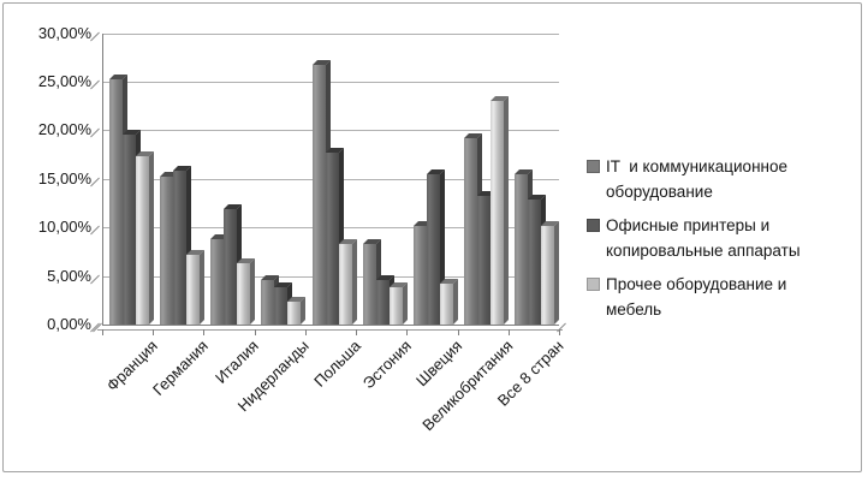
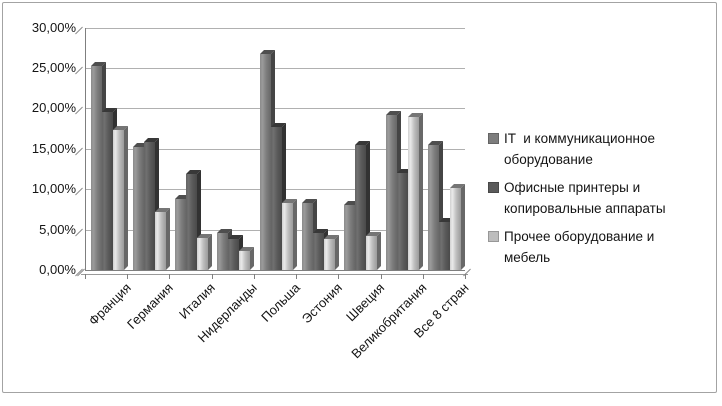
Прочее оборудование и мебель/Италия: 6% -> 4%
IT и коммуникационное оборудование/Швеция: 10% -> 8%
Офисные принтеры и копировальные аппараты/Великобритания: 13% -> 12%
Прочее оборудование и мебель/Великобритания: 23% -> 19%
Офисные принтеры и копировальные аппараты/Все 8 стран: 13% -> 6%
